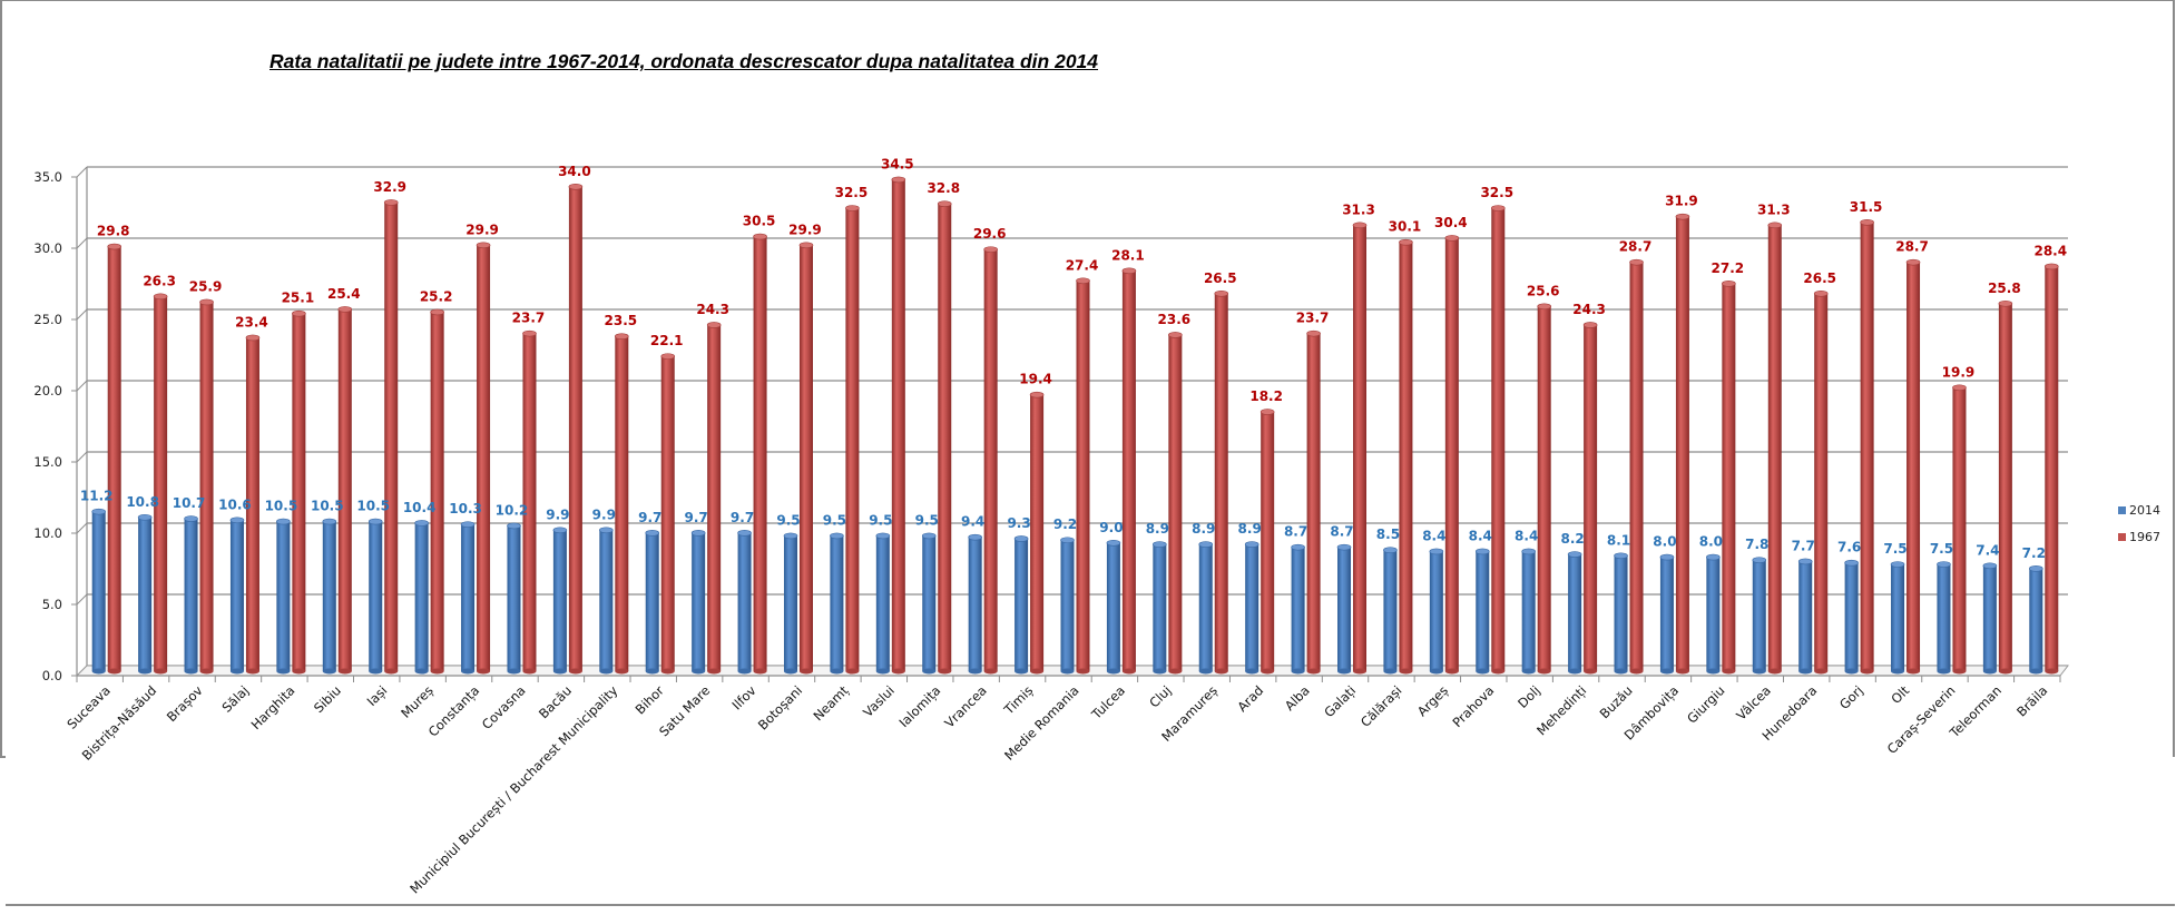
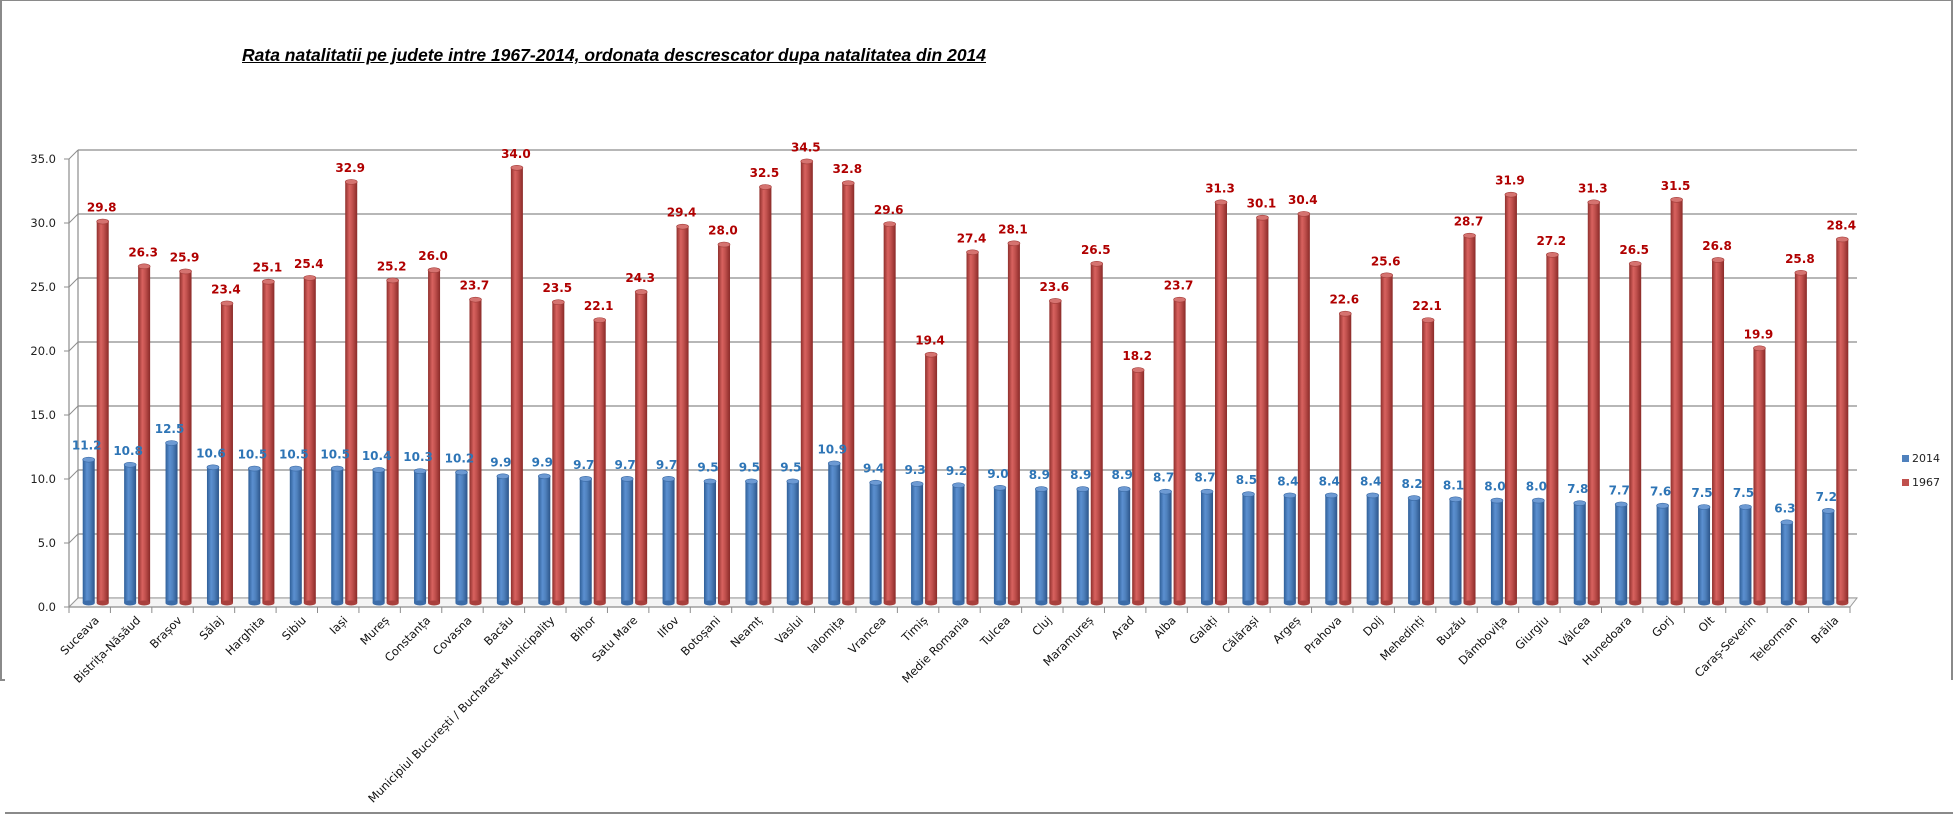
2014/Brașov: 10.7 -> 12.5
1967/Constanța: 29.9 -> 26.0
1967/Ilfov: 30.5 -> 29.4
1967/Botoșani: 29.9 -> 28.0
2014/Ialomița: 9.5 -> 10.9
1967/Prahova: 32.5 -> 22.6
1967/Mehedinți: 24.3 -> 22.1
1967/Olt: 28.7 -> 26.8
2014/Teleorman: 7.4 -> 6.3
